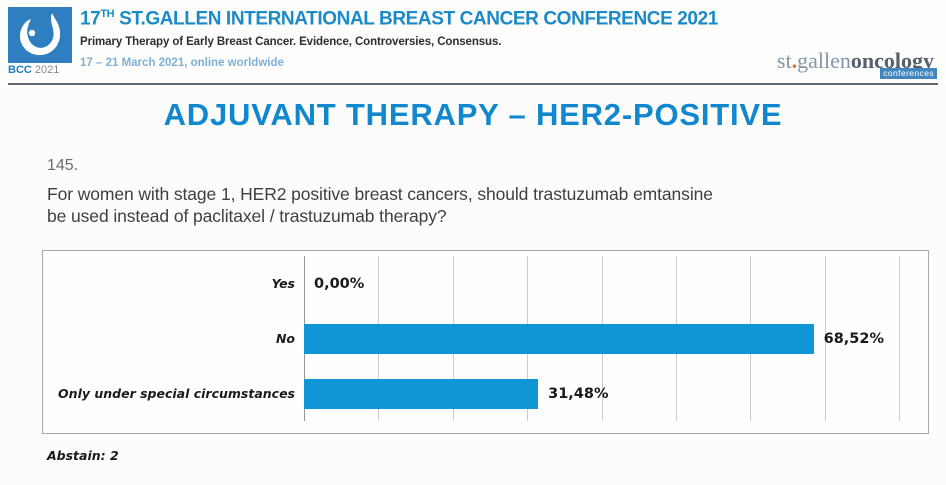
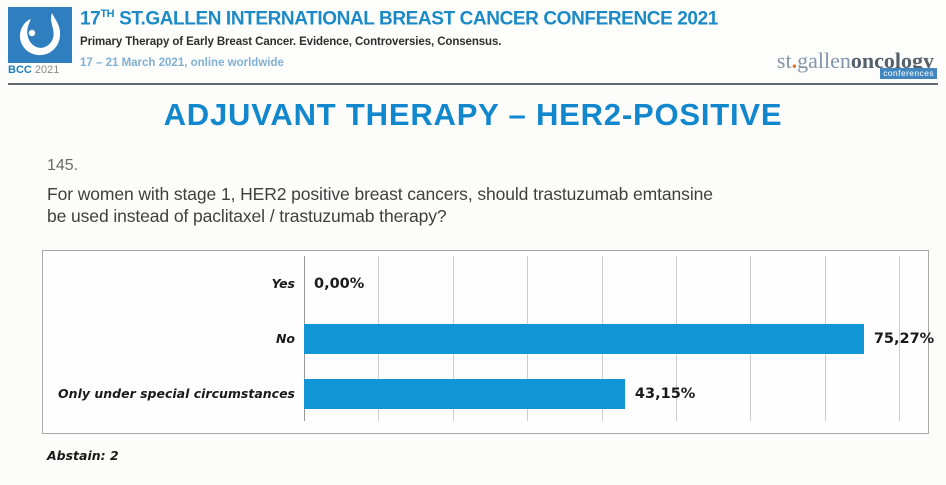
No: 68,52% -> 75,27%
Only under special circumstances: 31,48% -> 43,15%
